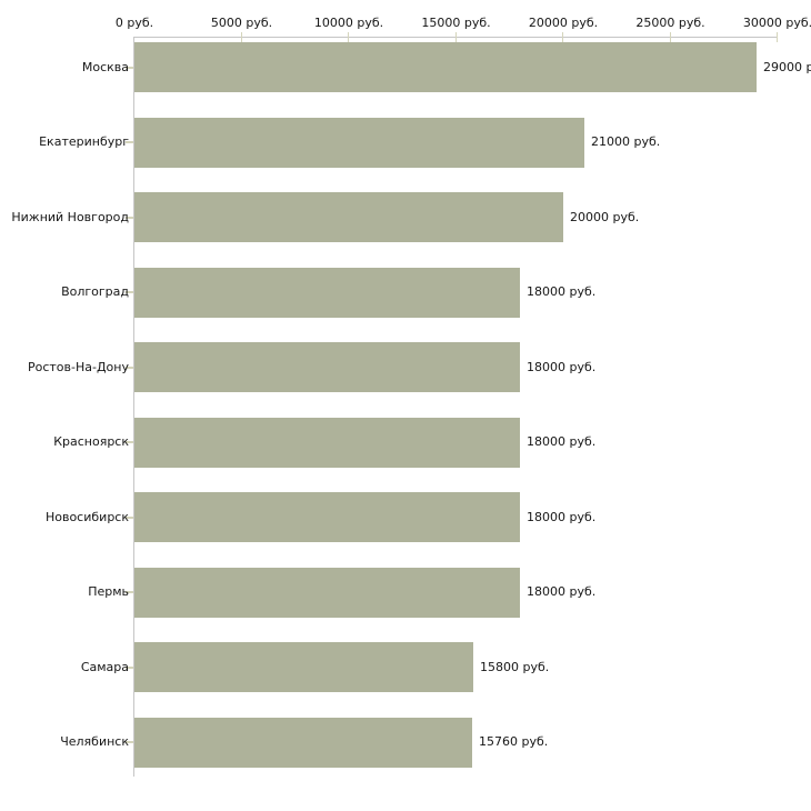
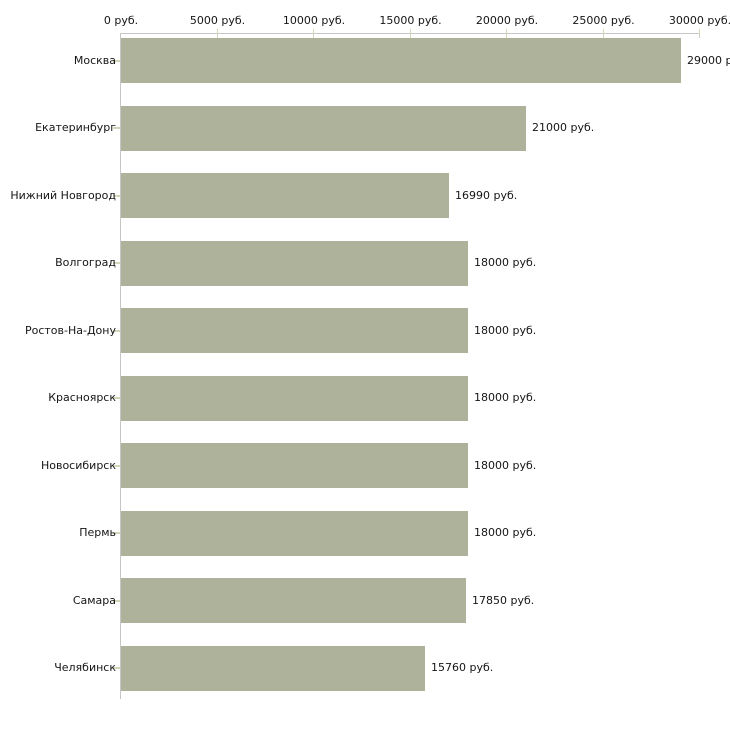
Нижний Новгород: 20000 -> 16990
Самара: 15800 -> 17850
